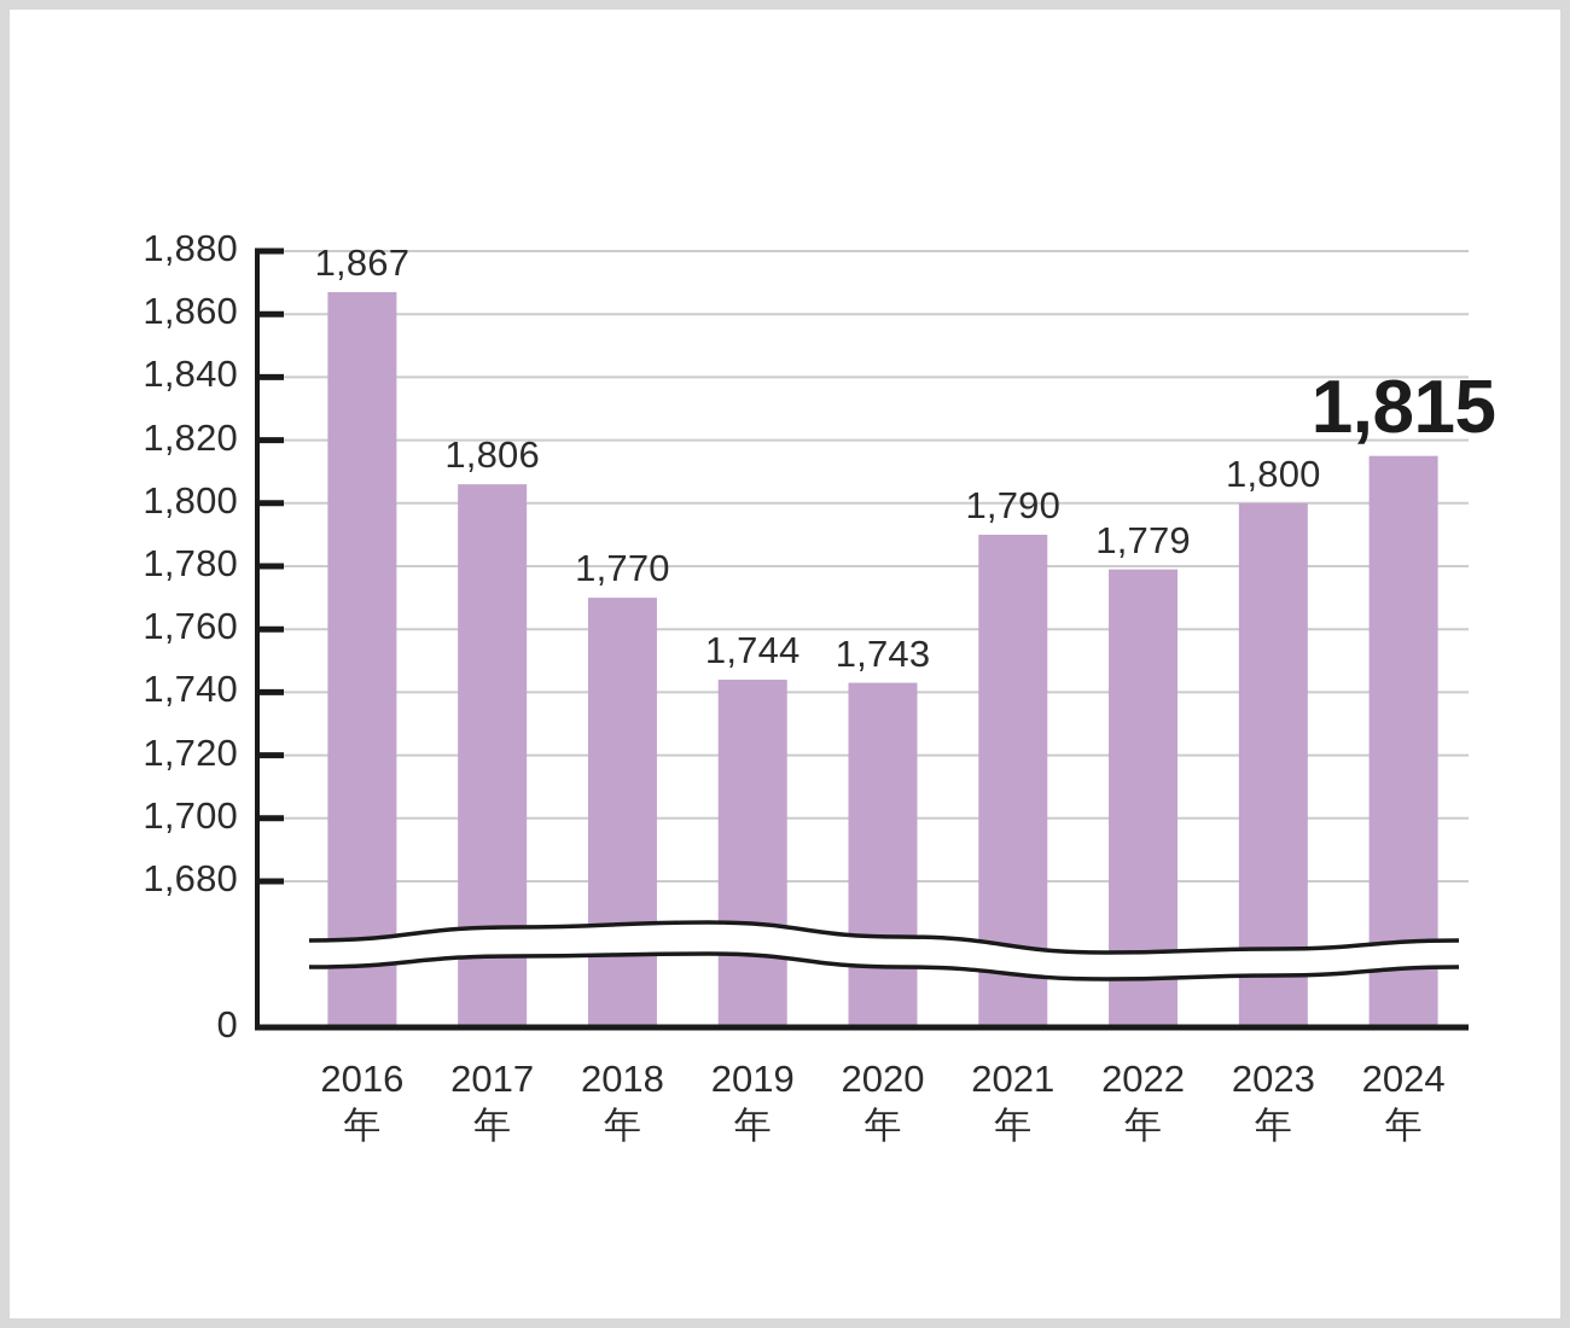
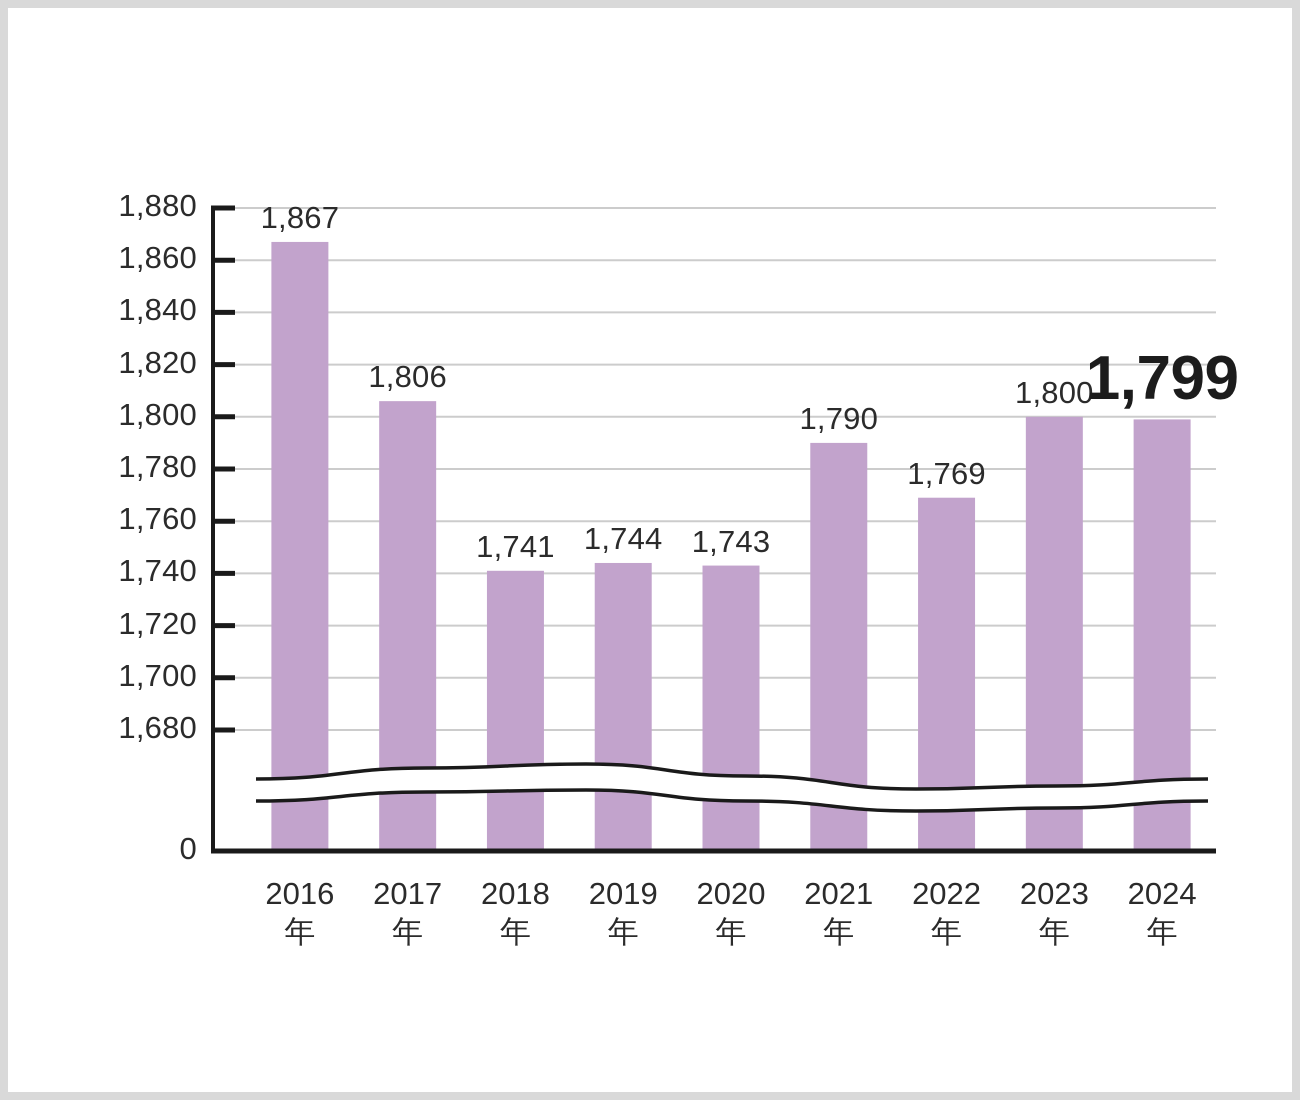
2018 年: 1,770 -> 1,741
2022 年: 1,779 -> 1,769
2024 年: 1,815 -> 1,799
